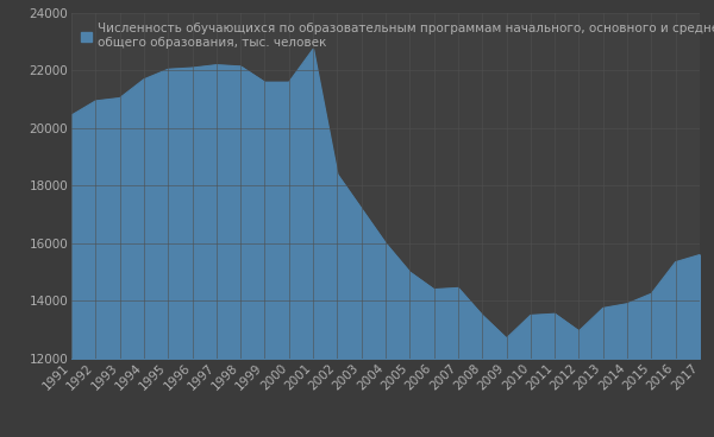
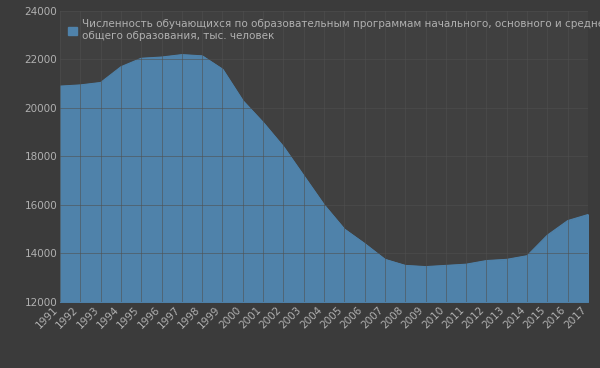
1991: 20450 -> 20900
2000: 21600 -> 20300
2001: 22750 -> 19400
2007: 14450 -> 13750
2009: 12700 -> 13450
2012: 12950 -> 13700
2015: 14250 -> 14750
